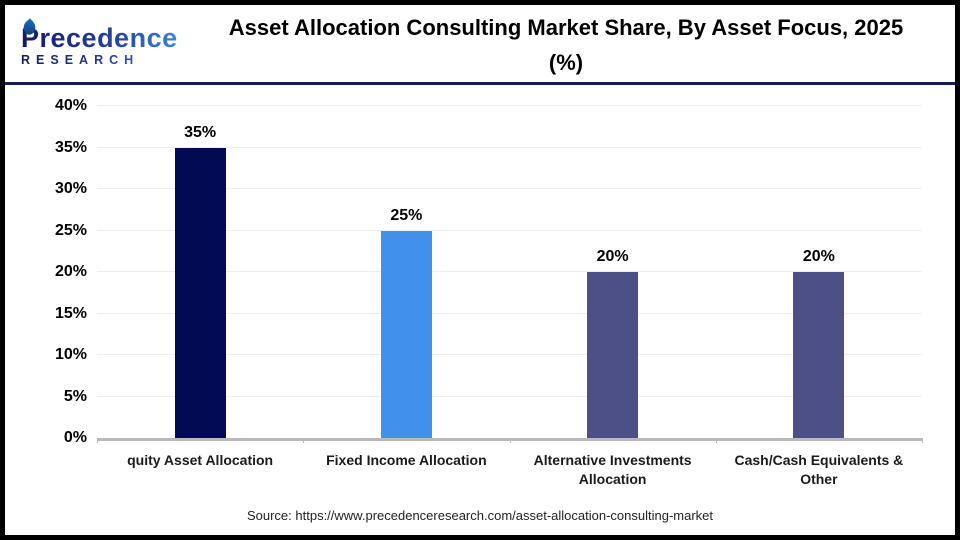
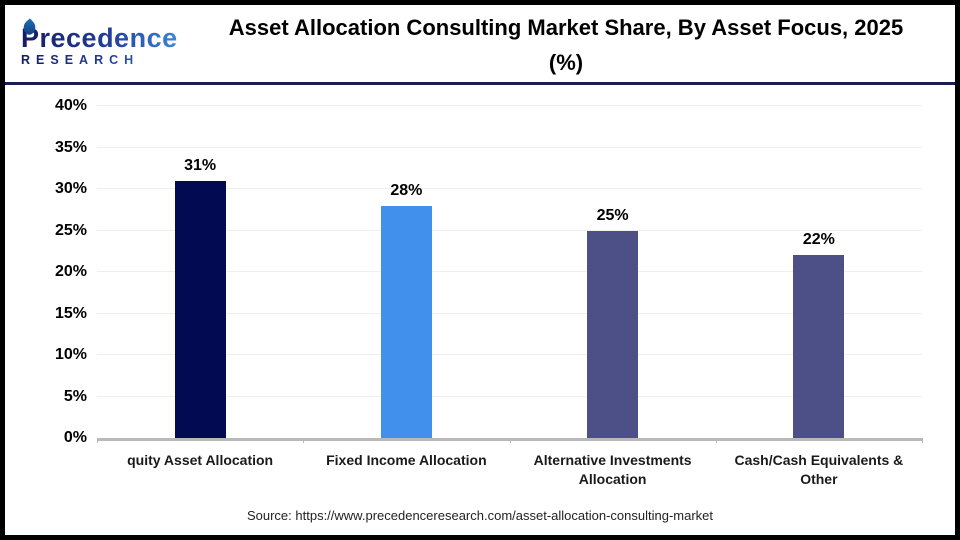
quity Asset Allocation: 35% -> 31%
Fixed Income Allocation: 25% -> 28%
Alternative Investments Allocation: 20% -> 25%
Cash/Cash Equivalents & Other: 20% -> 22%
